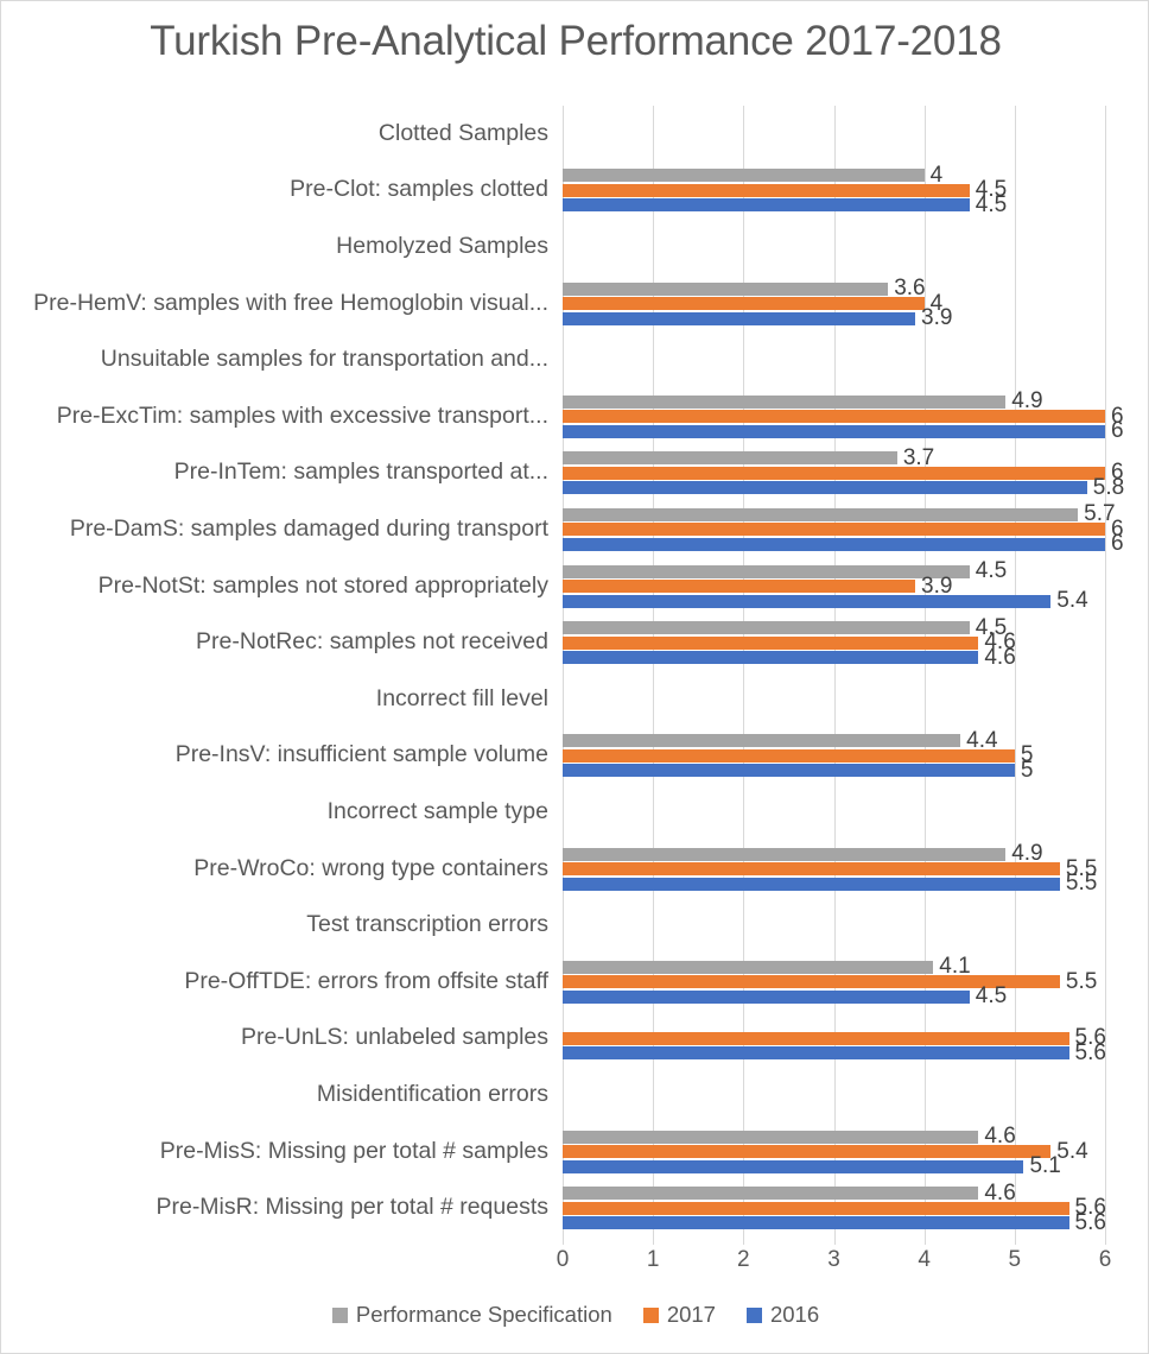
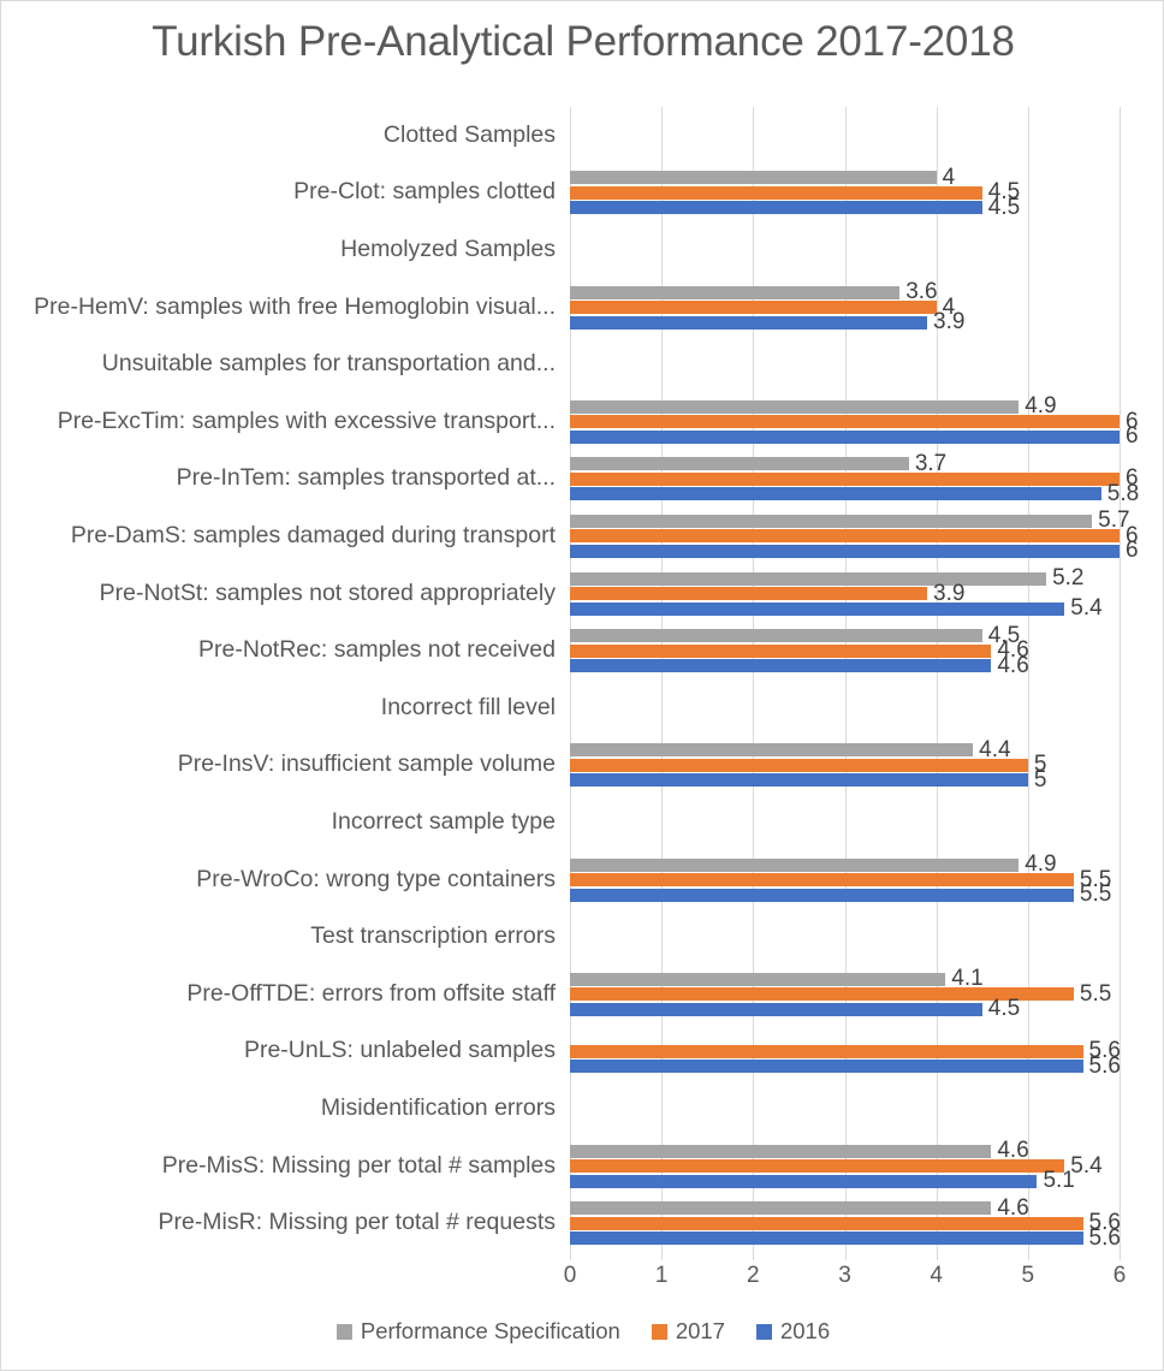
Performance Specification/Pre-NotSt: samples not stored appropriately: 4.5 -> 5.2
